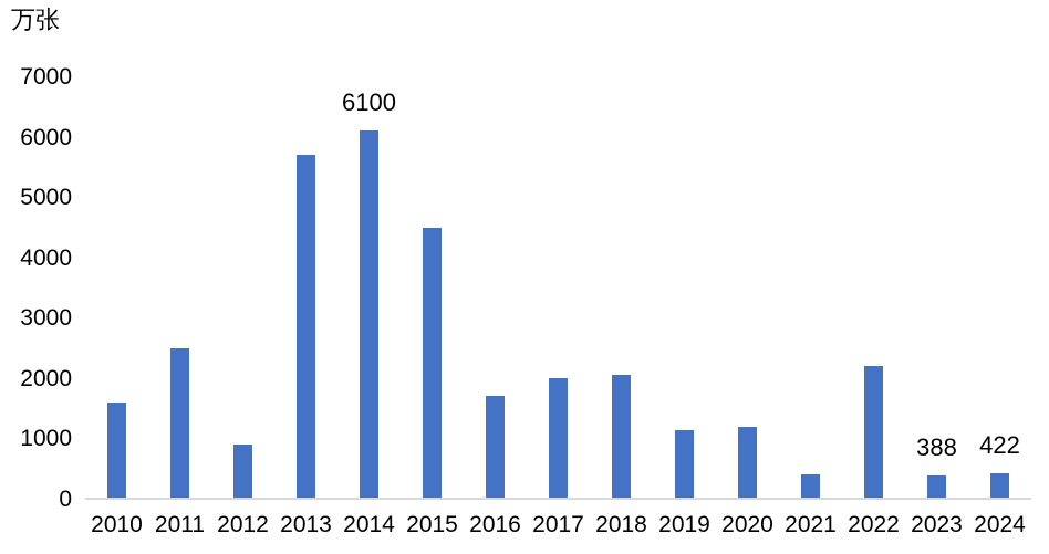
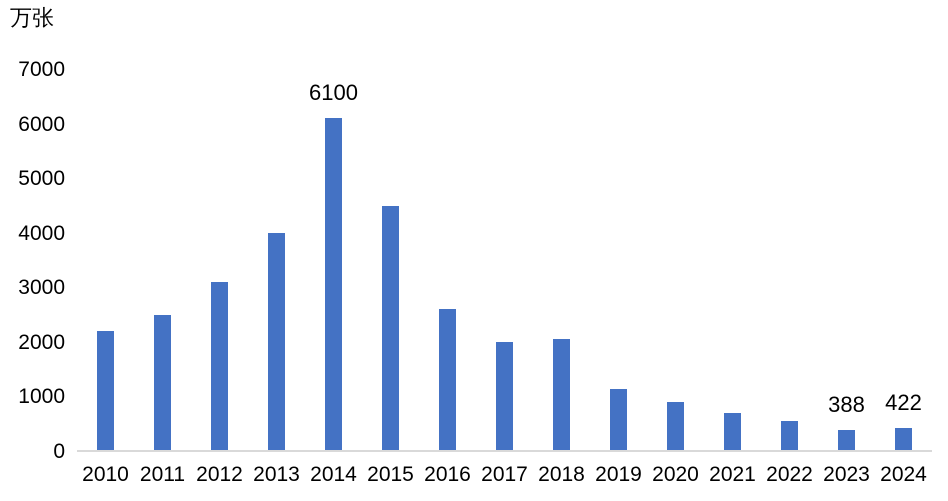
2010: 1600 -> 2200
2012: 900 -> 3100
2013: 5700 -> 4000
2016: 1700 -> 2600
2020: 1200 -> 900
2021: 400 -> 700
2022: 2200 -> 600
